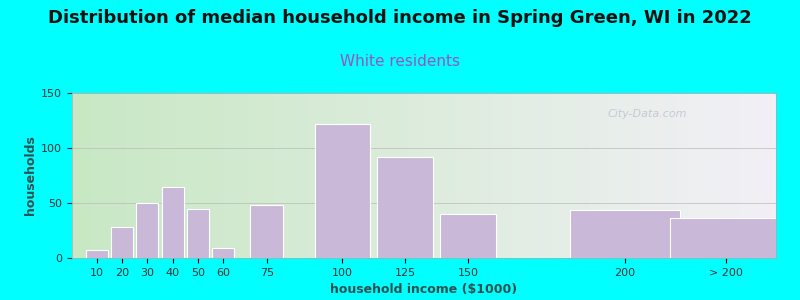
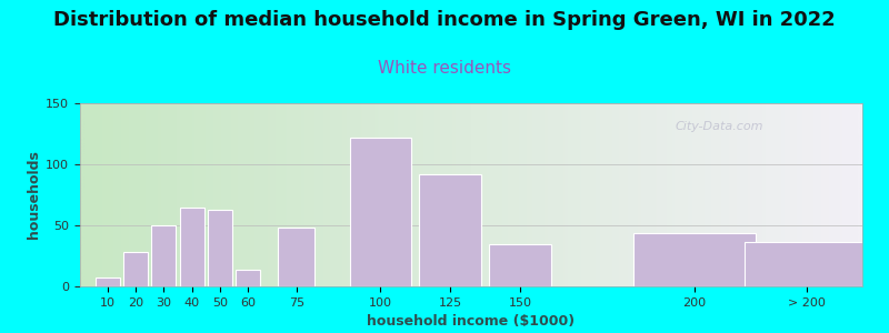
50: 45 -> 63
60: 9 -> 14
150: 40 -> 35
